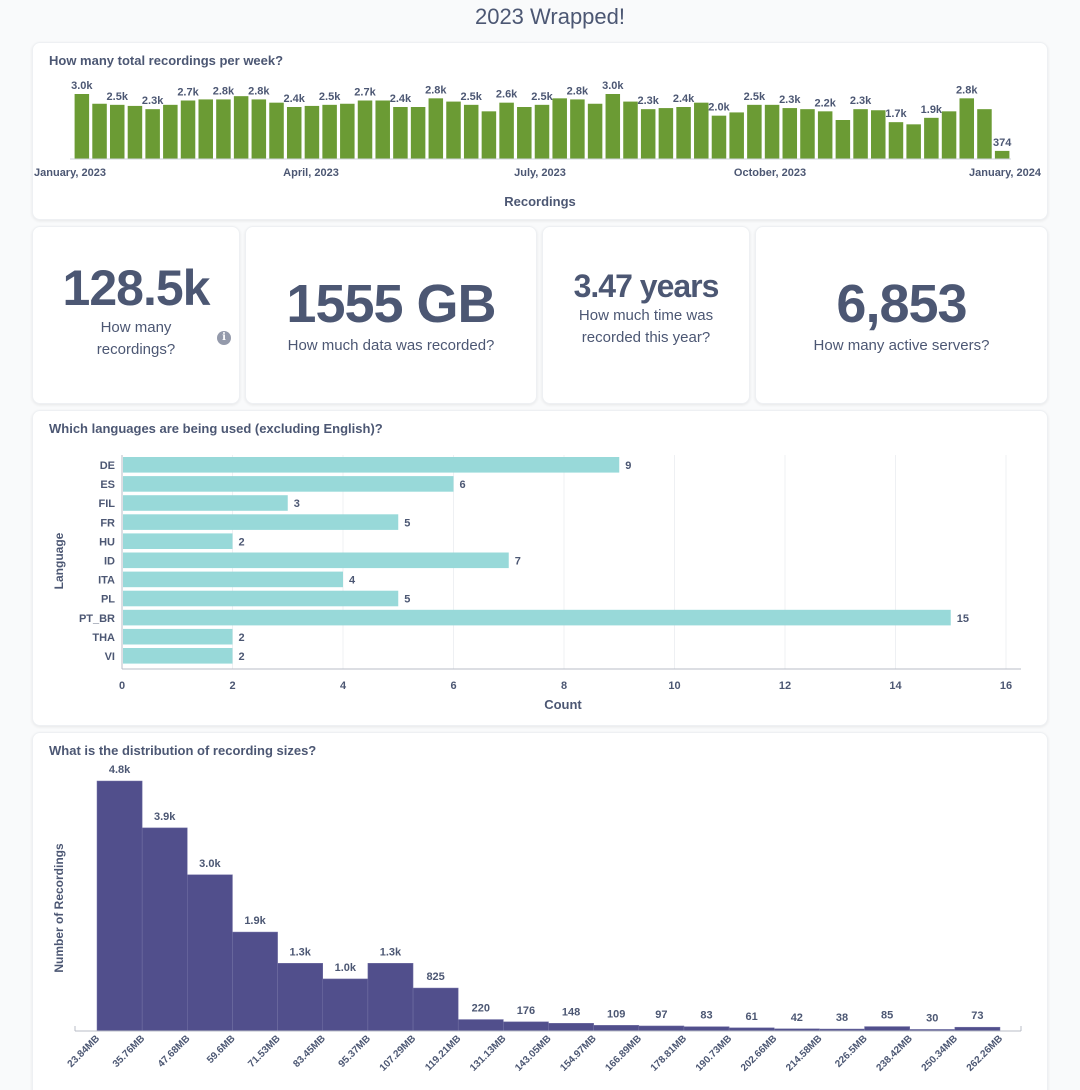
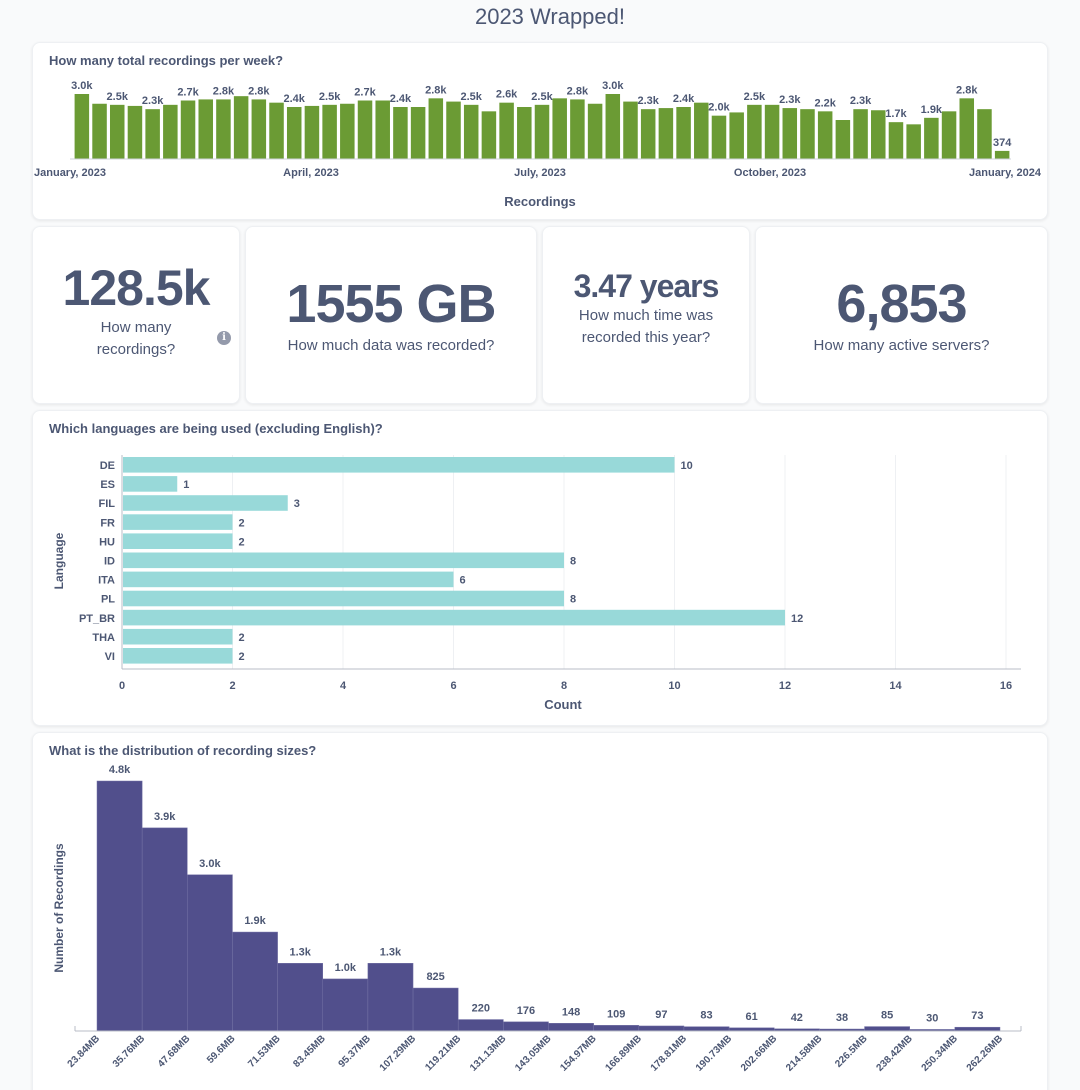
Which languages are being used (excluding English)?/DE: 9 -> 10
Which languages are being used (excluding English)?/ES: 6 -> 1
Which languages are being used (excluding English)?/FR: 5 -> 2
Which languages are being used (excluding English)?/ID: 7 -> 8
Which languages are being used (excluding English)?/ITA: 4 -> 6
Which languages are being used (excluding English)?/PL: 5 -> 8
Which languages are being used (excluding English)?/PT_BR: 15 -> 12
